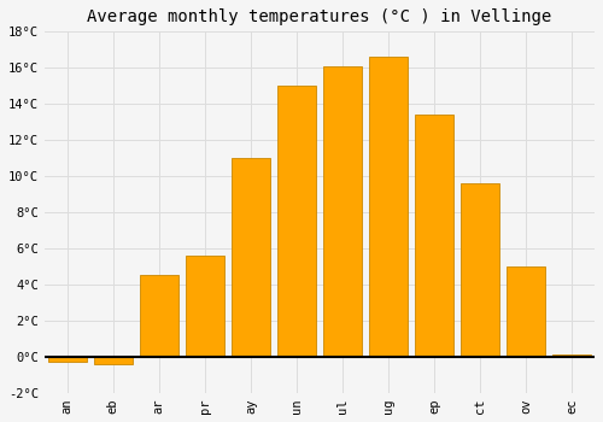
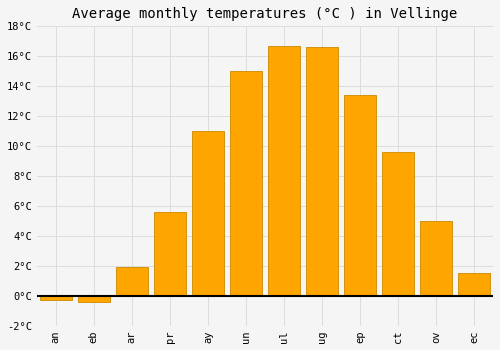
ar: 4.5°C -> 1.9°C
ul: 16.1°C -> 16.7°C
ec: 0.1°C -> 1.5°C
